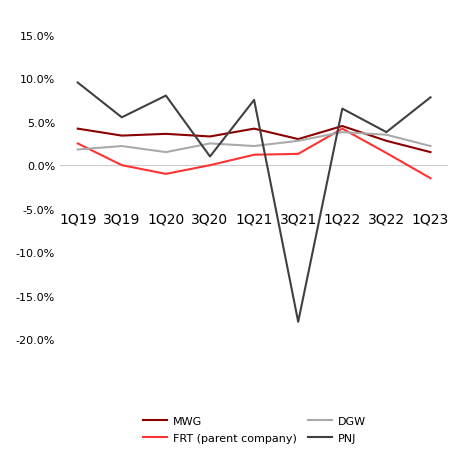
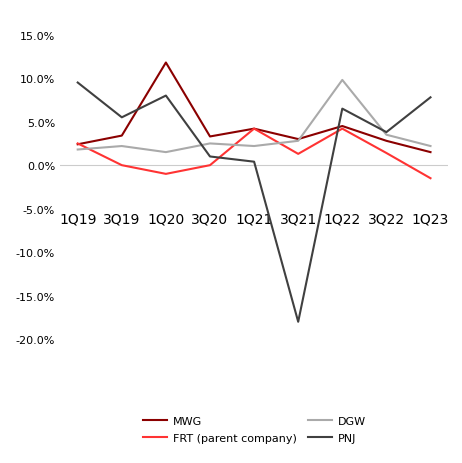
MWG/1Q19: 4.2% -> 2.4%
MWG/1Q20: 3.6% -> 11.8%
FRT (parent company)/1Q21: 1.2% -> 4.2%
PNJ/1Q21: 7.5% -> 0.4%
DGW/1Q22: 3.8% -> 9.8%
